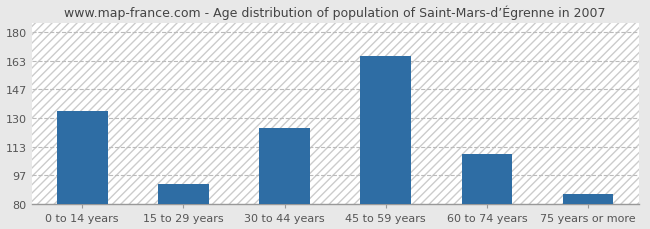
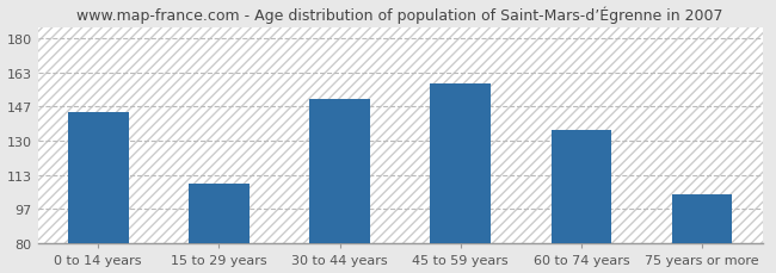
0 to 14 years: 134 -> 144
15 to 29 years: 92 -> 109
30 to 44 years: 124 -> 150
45 to 59 years: 166 -> 158
60 to 74 years: 109 -> 135
75 years or more: 86 -> 104
